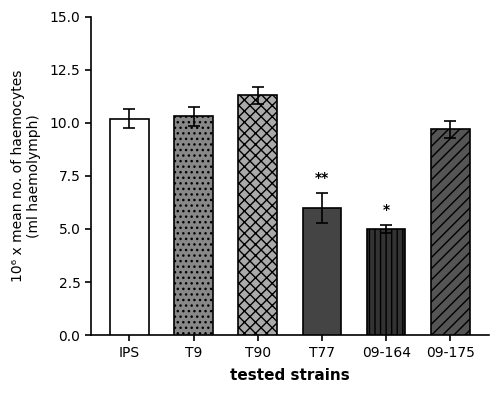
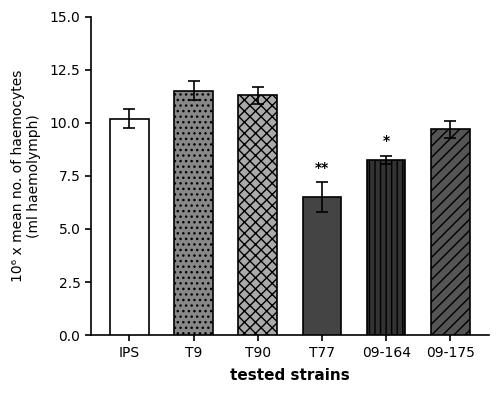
T9: 10.30 -> 11.50
T77: 6.00 -> 6.50
09-164: 5.00 -> 8.25
